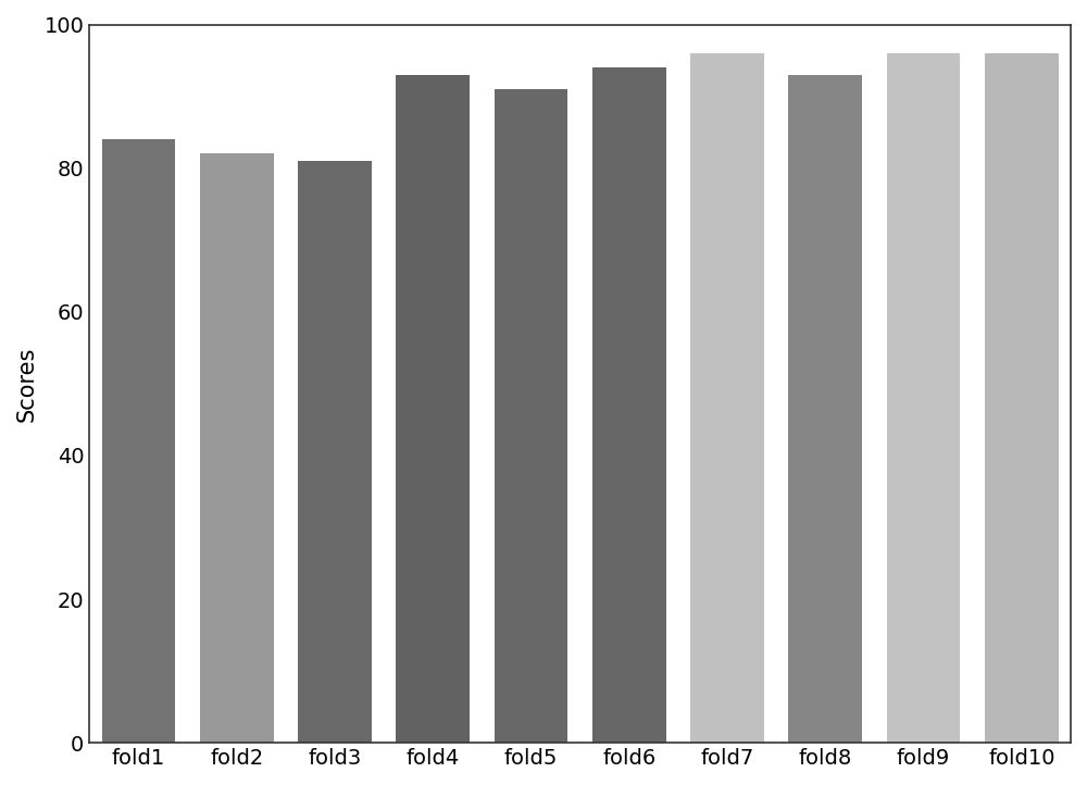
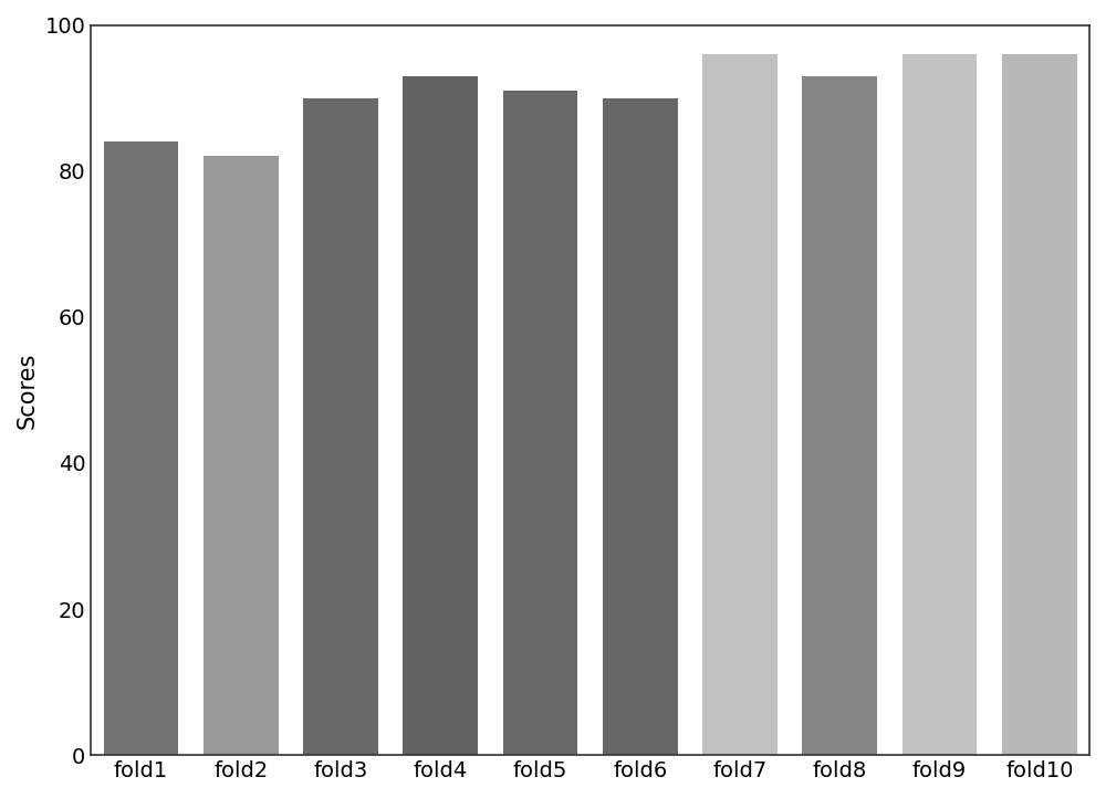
fold3: 81 -> 90
fold6: 94 -> 90
